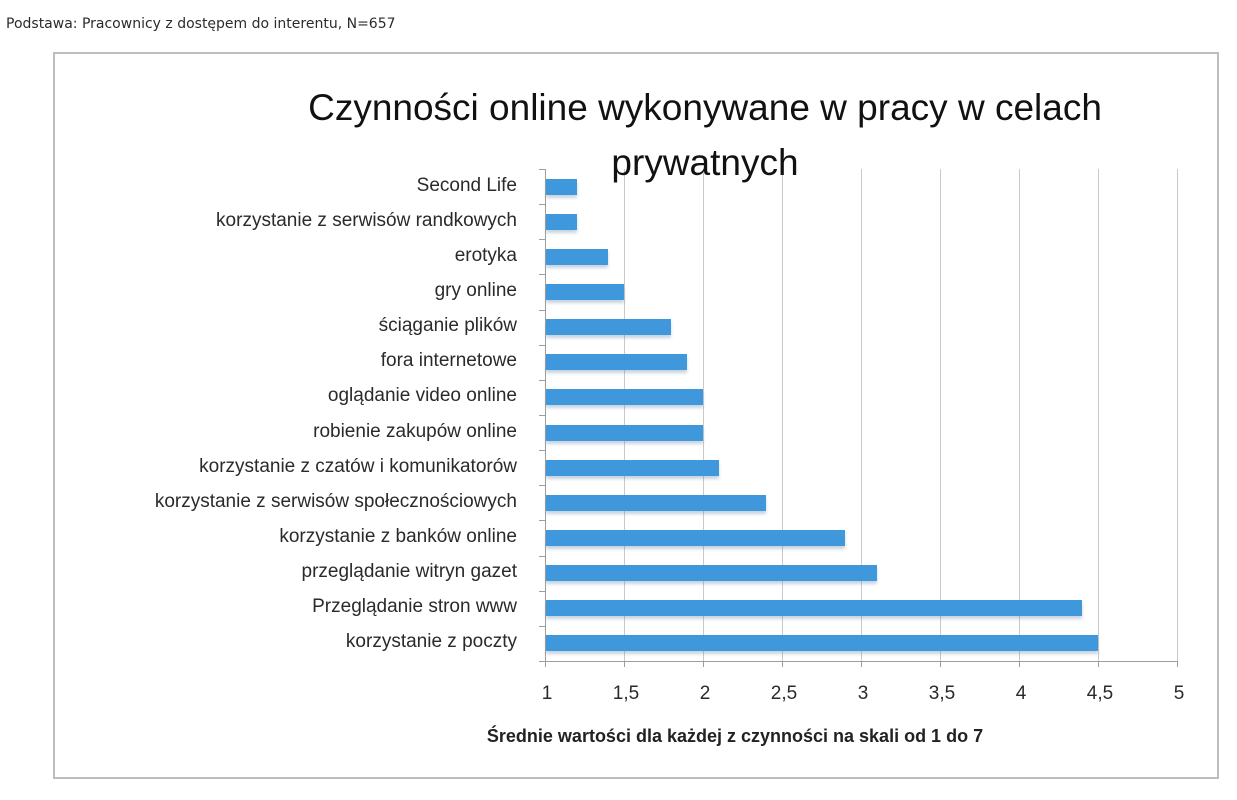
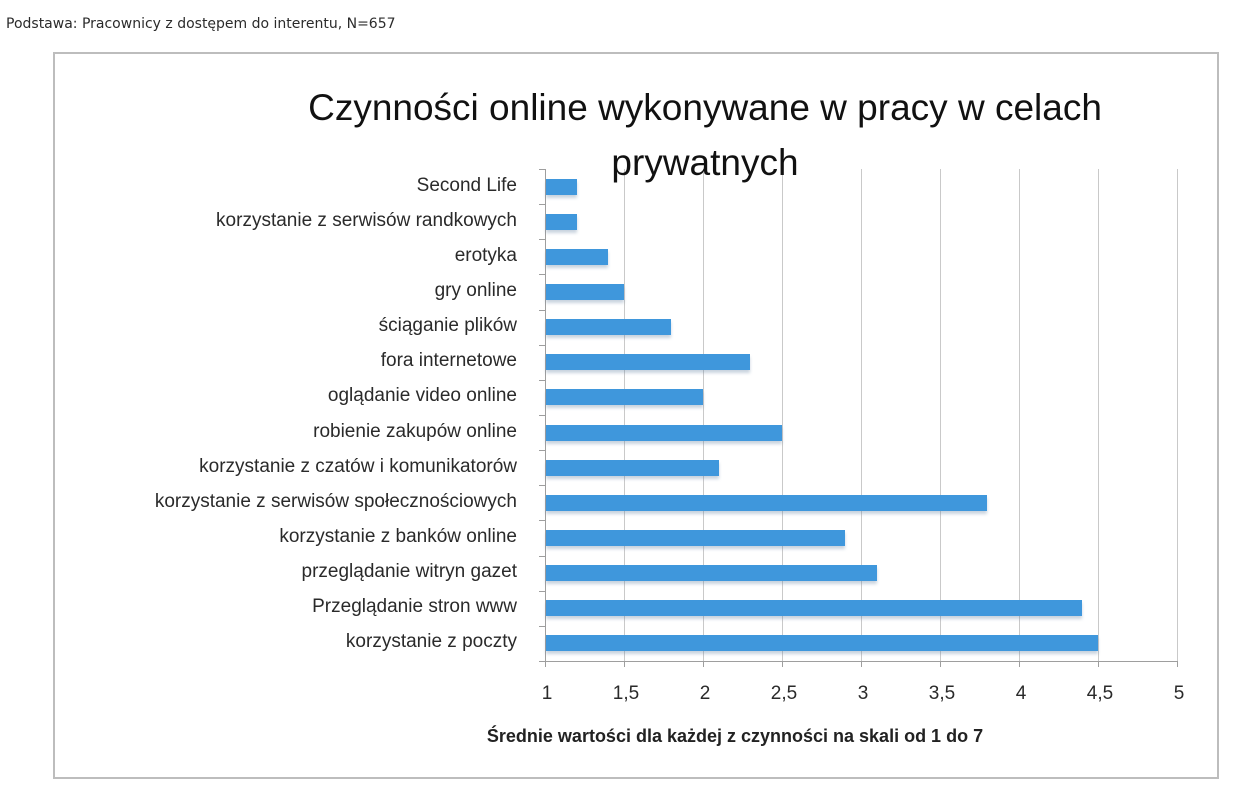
fora internetowe: 1.9 -> 2.3
robienie zakupów online: 2.0 -> 2.5
korzystanie z serwisów społecznościowych: 2.4 -> 3.8
